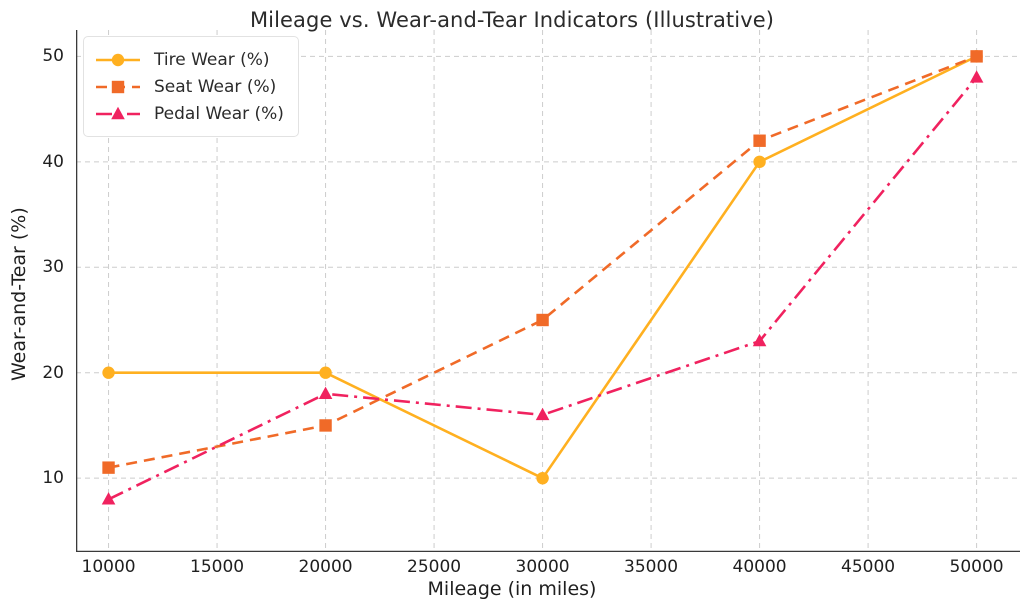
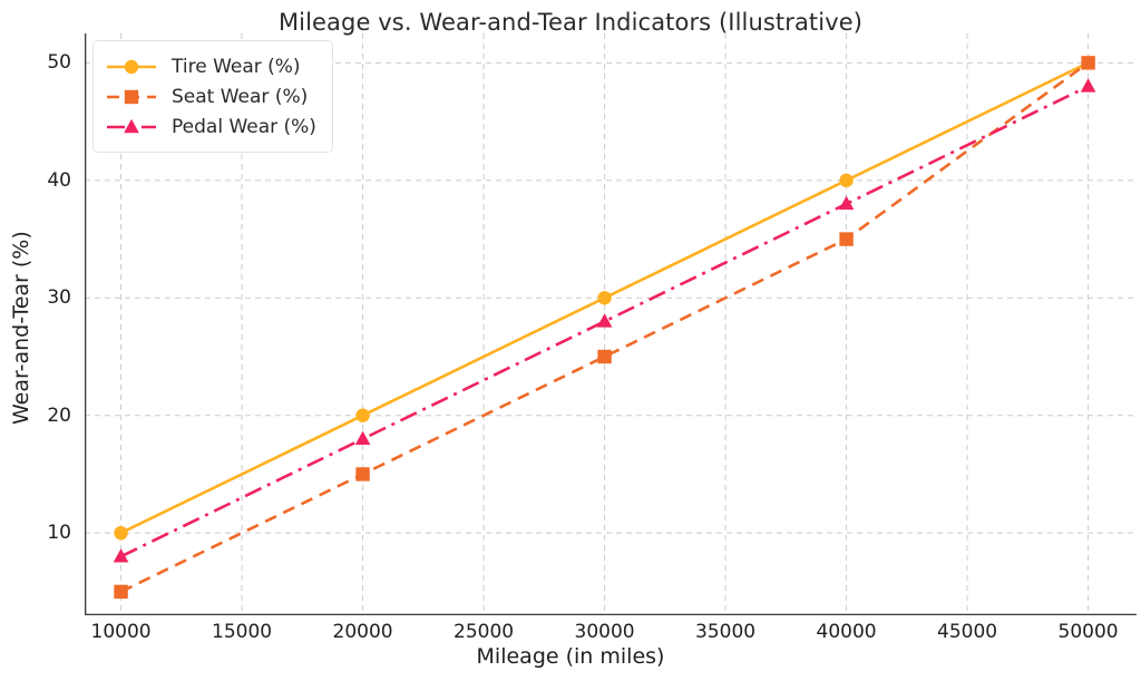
Tire Wear (%)/10000: 20 -> 10
Seat Wear (%)/10000: 11 -> 5
Tire Wear (%)/30000: 10 -> 30
Pedal Wear (%)/30000: 16 -> 28
Seat Wear (%)/40000: 42 -> 35
Pedal Wear (%)/40000: 23 -> 38
